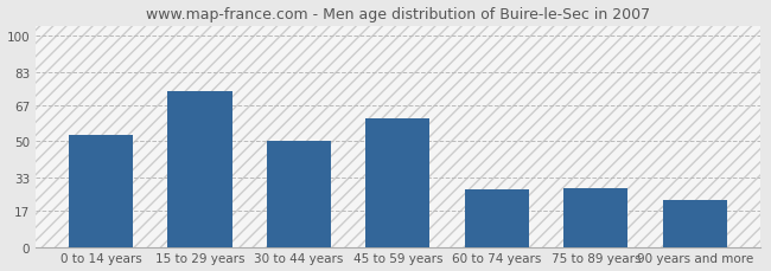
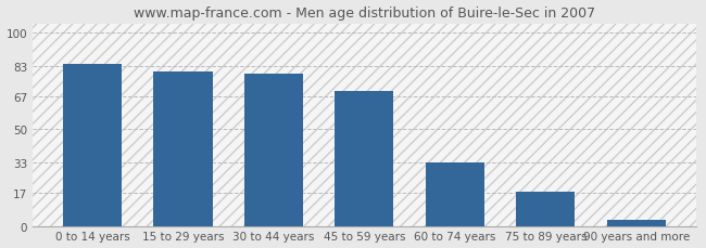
0 to 14 years: 53 -> 84
15 to 29 years: 74 -> 80
30 to 44 years: 50 -> 79
45 to 59 years: 61 -> 70
60 to 74 years: 27 -> 33
75 to 89 years: 28 -> 18
90 years and more: 22 -> 3
